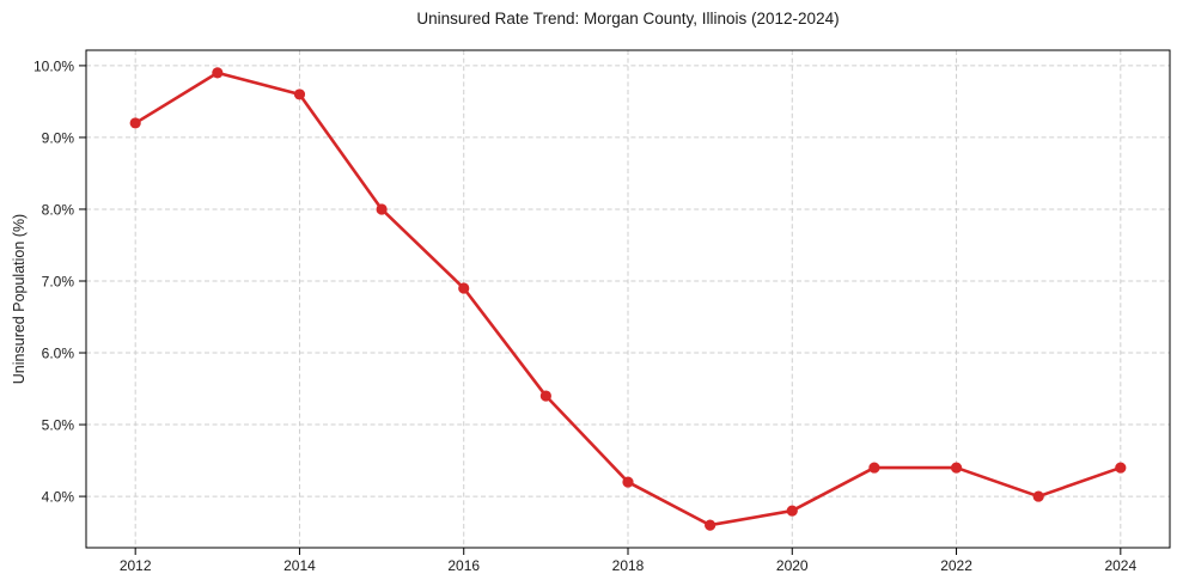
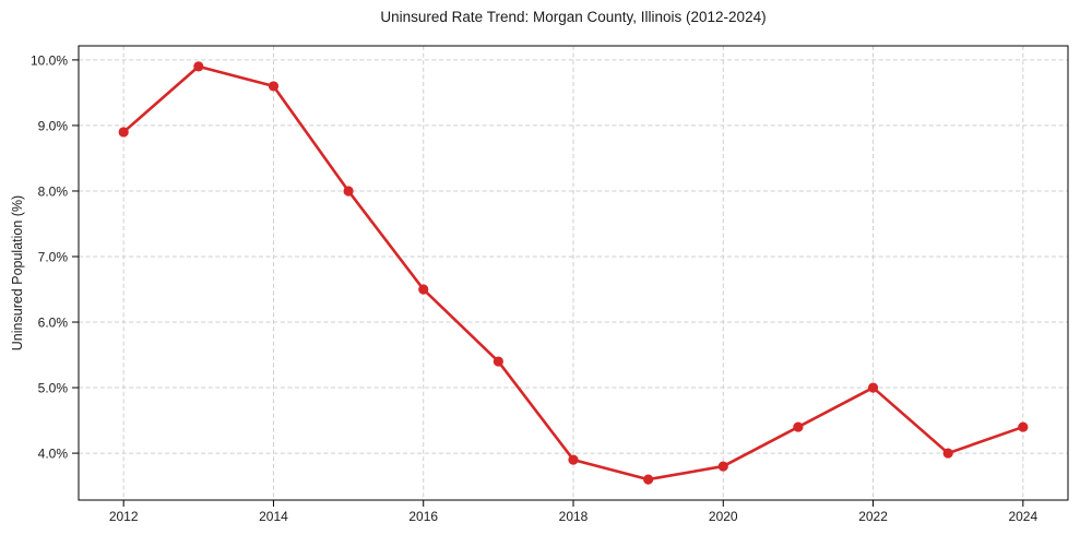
2012: 9.2% -> 8.9%
2016: 6.9% -> 6.5%
2018: 4.2% -> 3.9%
2022: 4.4% -> 5.0%
